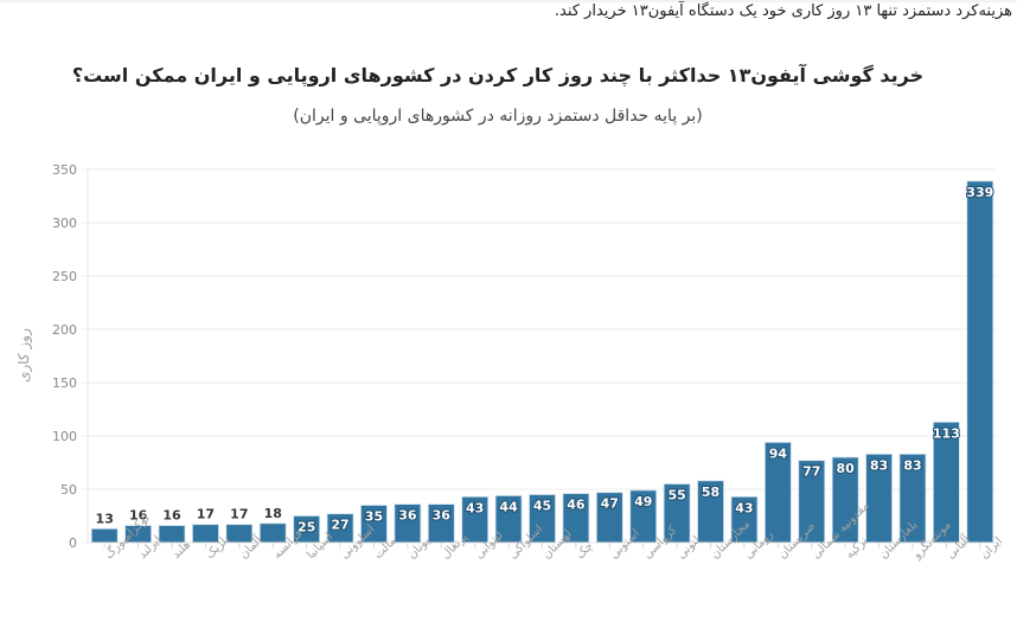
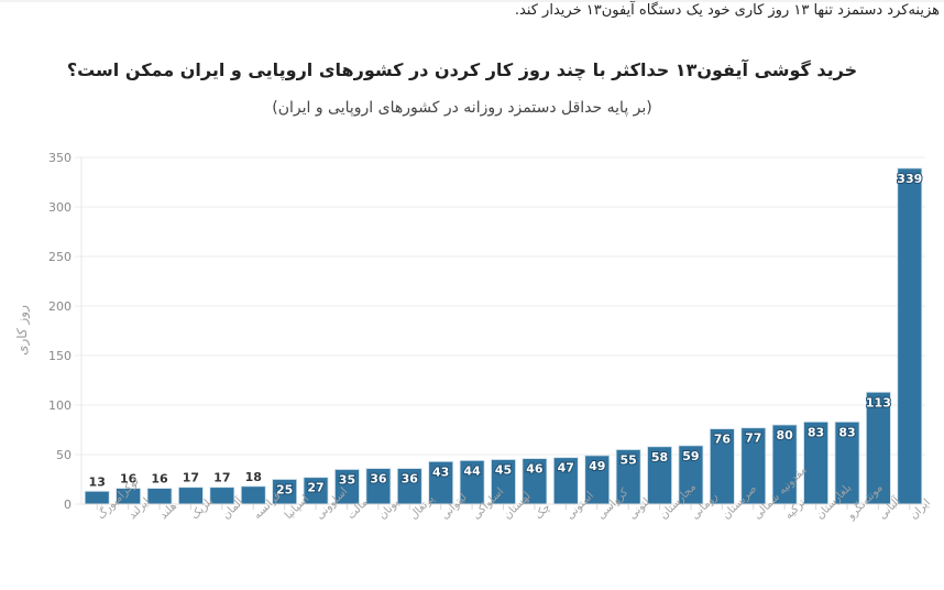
رومانی: 43 -> 59
صربستان: 94 -> 76
